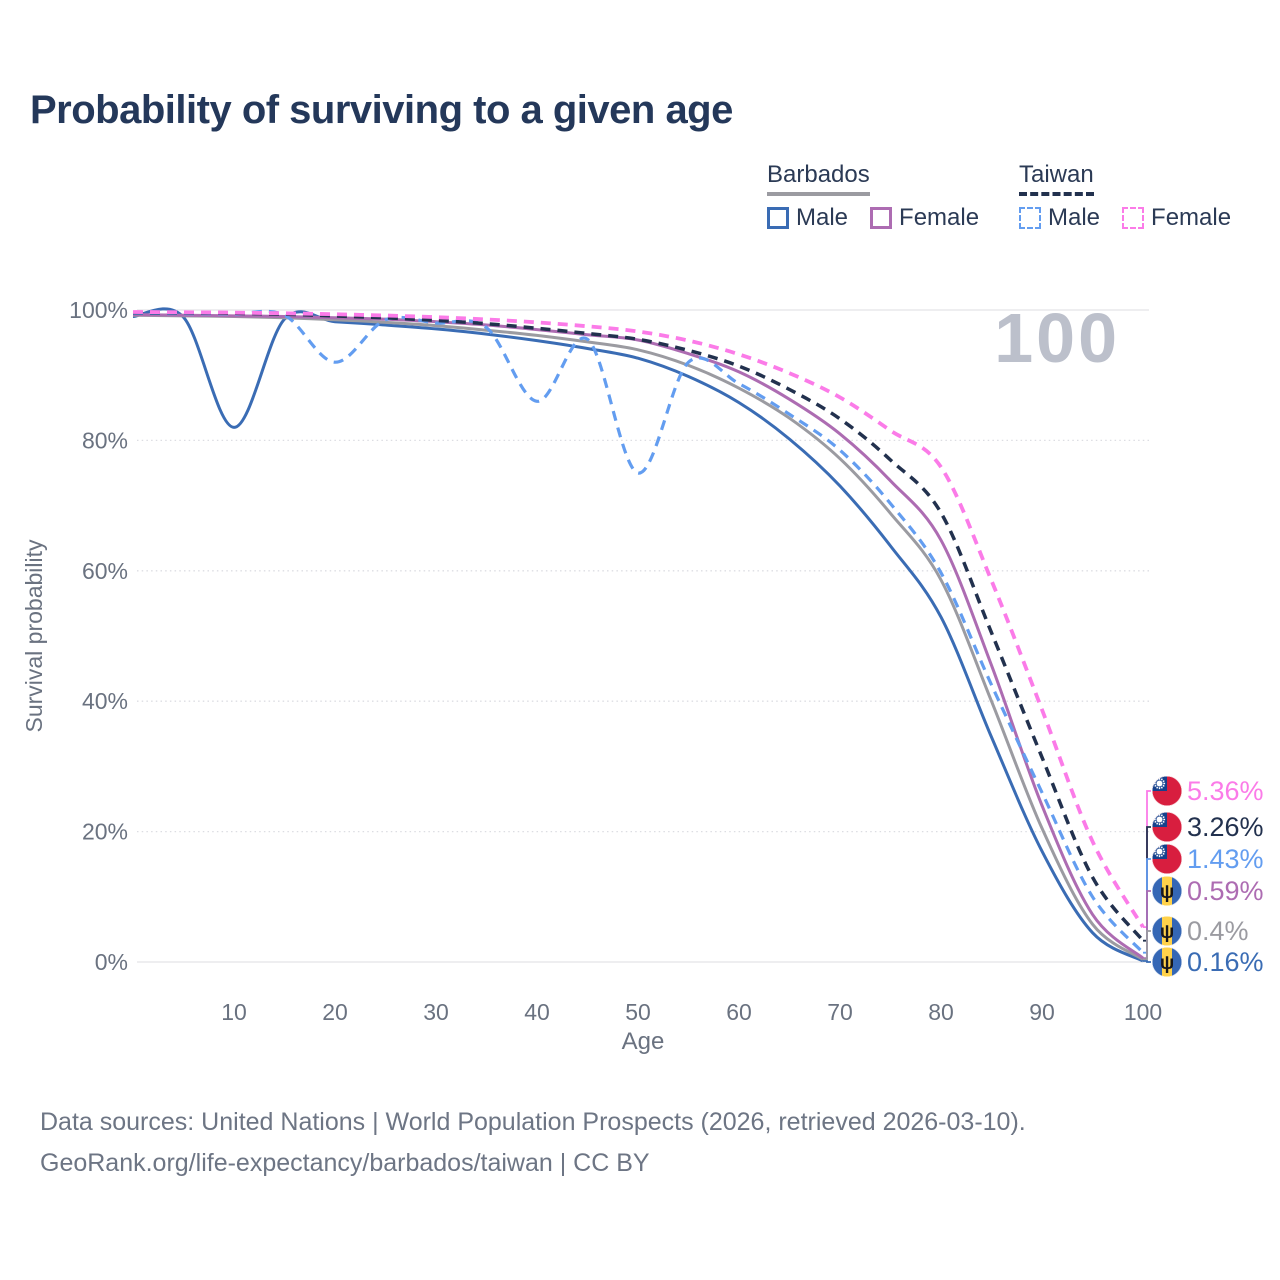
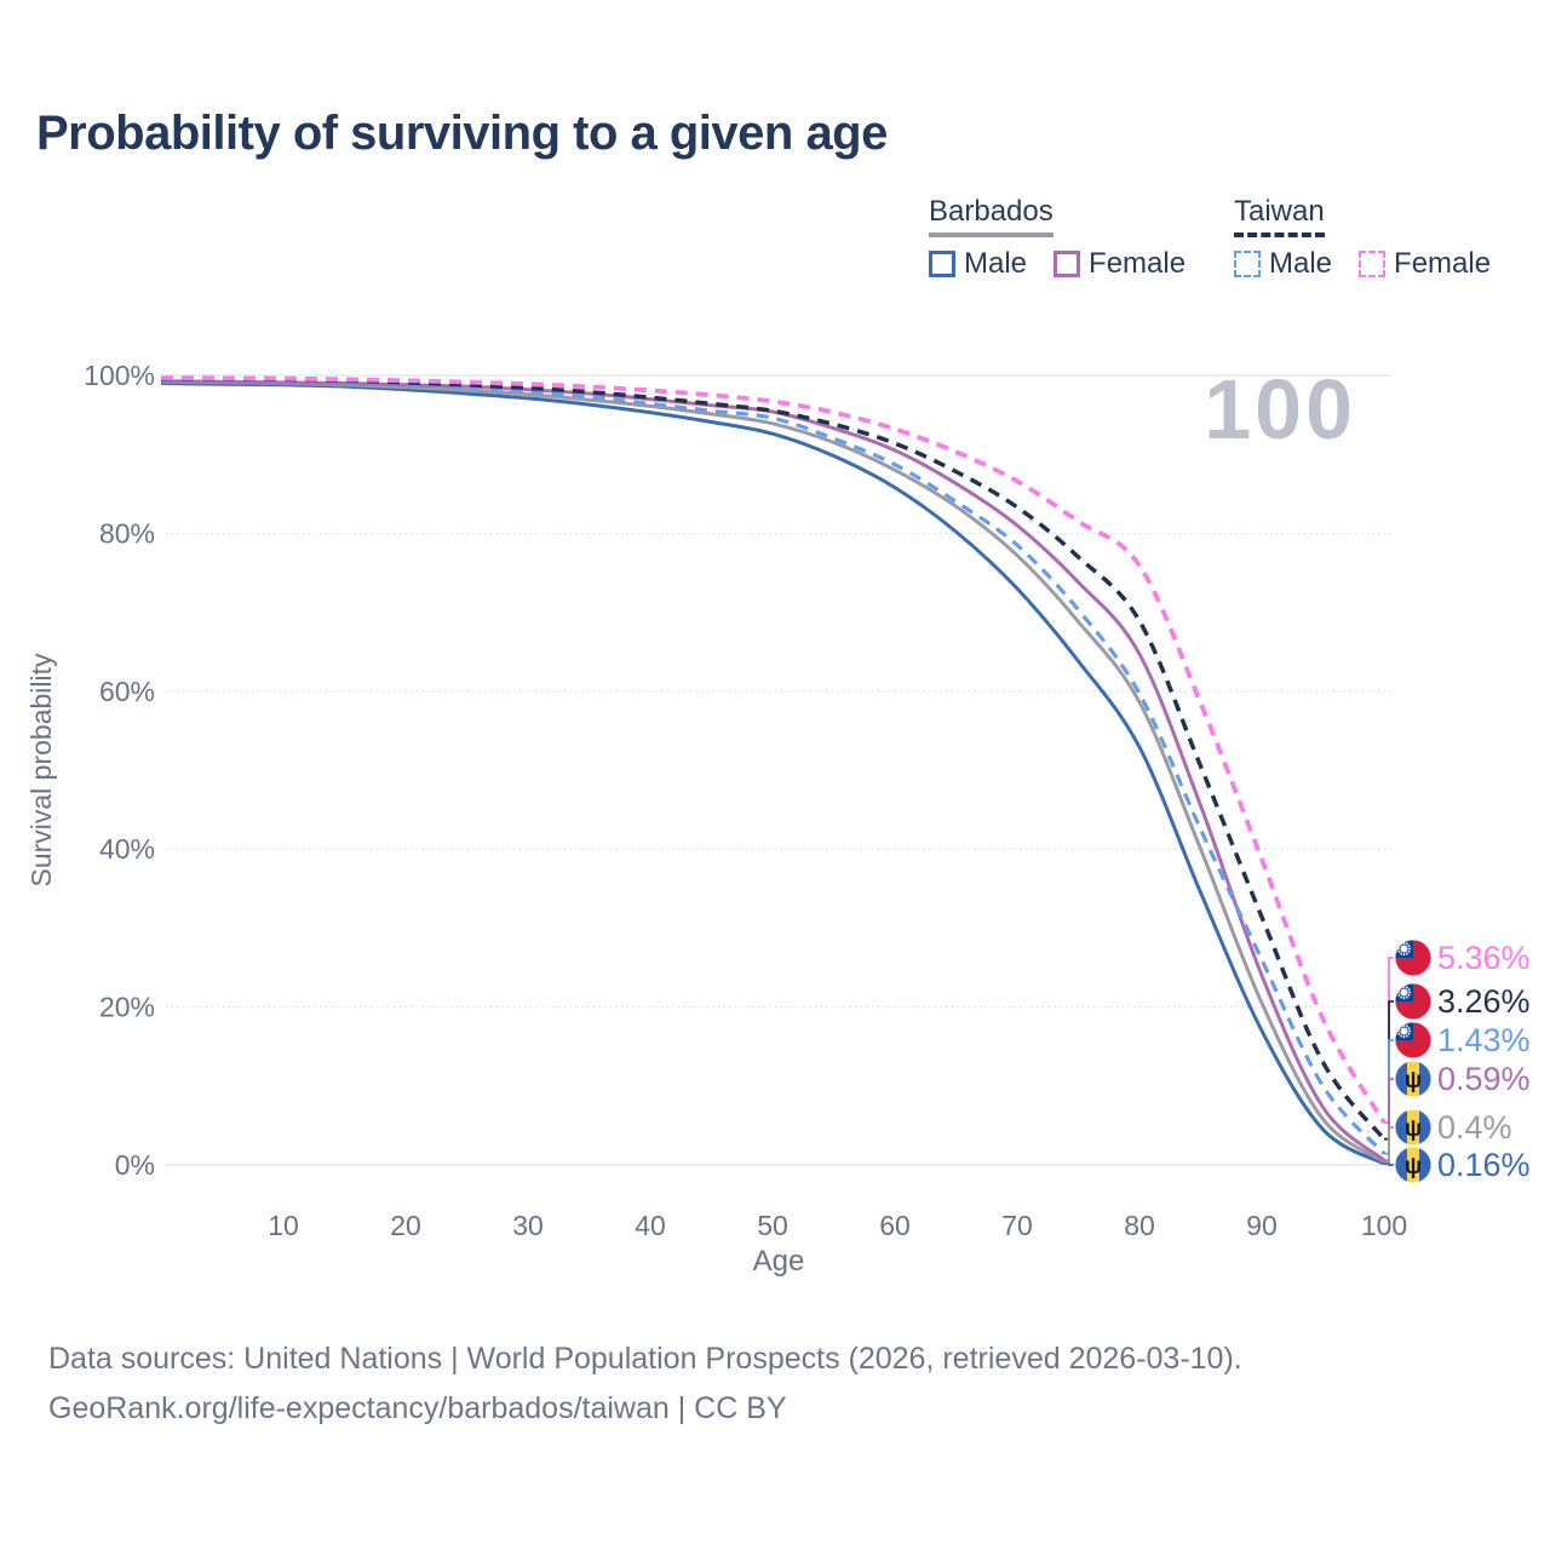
Barbados Male/10: 82% -> 99%
Taiwan Male/20: 92% -> 99%
Taiwan Male/40: 86% -> 96%
Taiwan Male/50: 75% -> 95%
